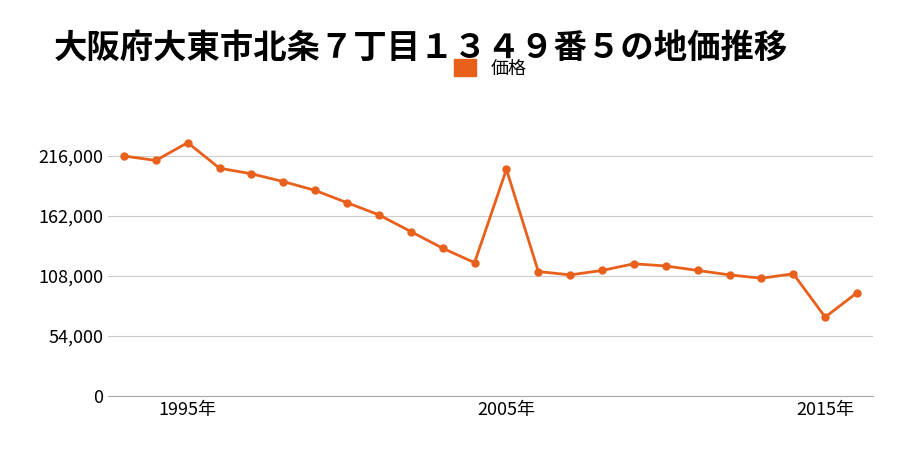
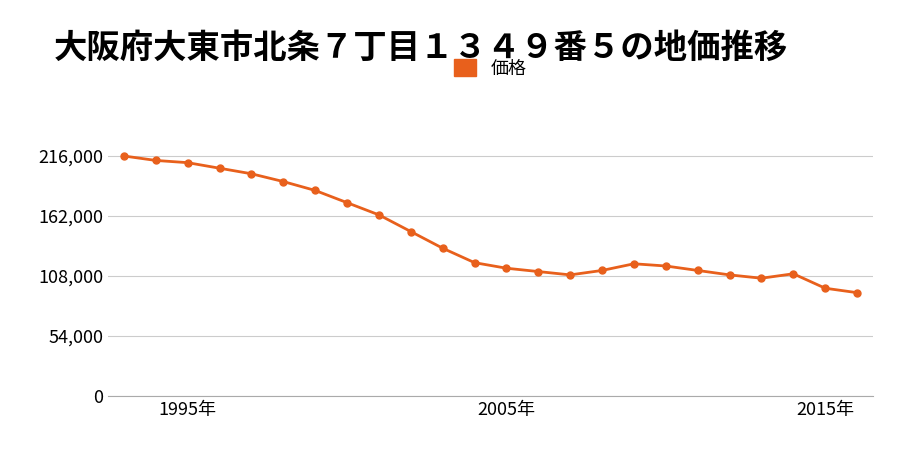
1995年: 228,000 -> 210,000
2005年: 204,000 -> 115,000
2015年: 71,000 -> 97,000
